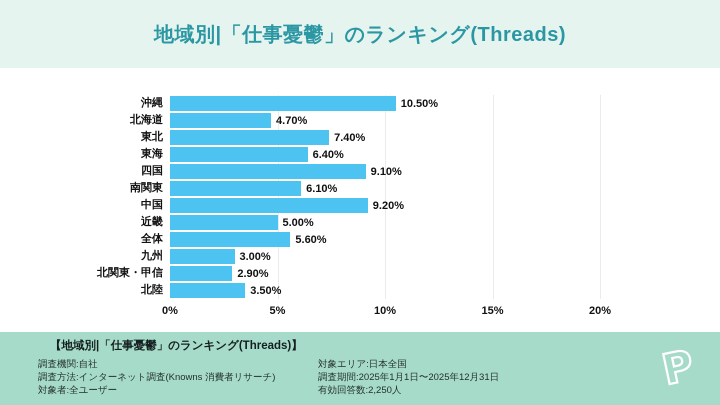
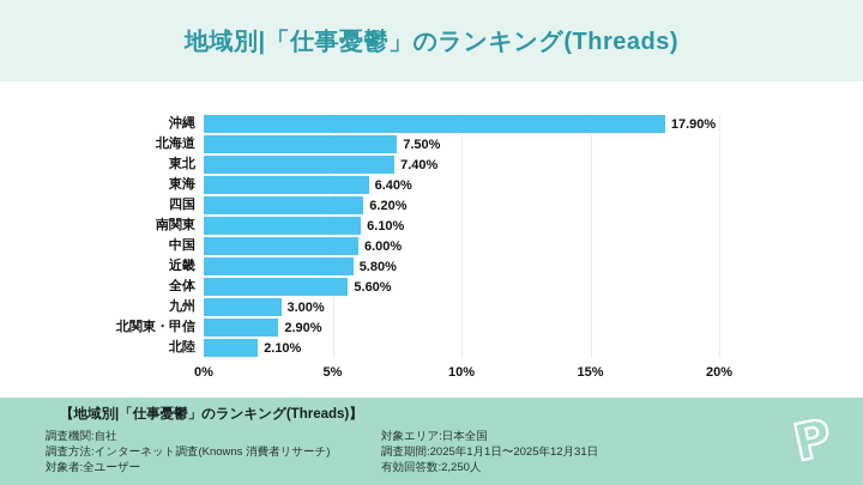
沖縄: 10.50% -> 17.90%
北海道: 4.70% -> 7.50%
四国: 9.10% -> 6.20%
中国: 9.20% -> 6.00%
近畿: 5.00% -> 5.80%
北陸: 3.50% -> 2.10%
